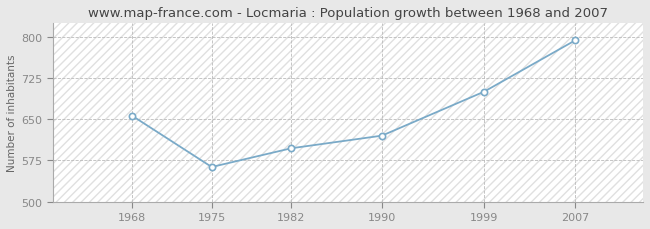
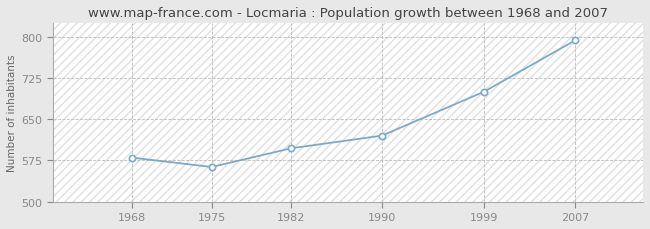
1968: 656 -> 580
